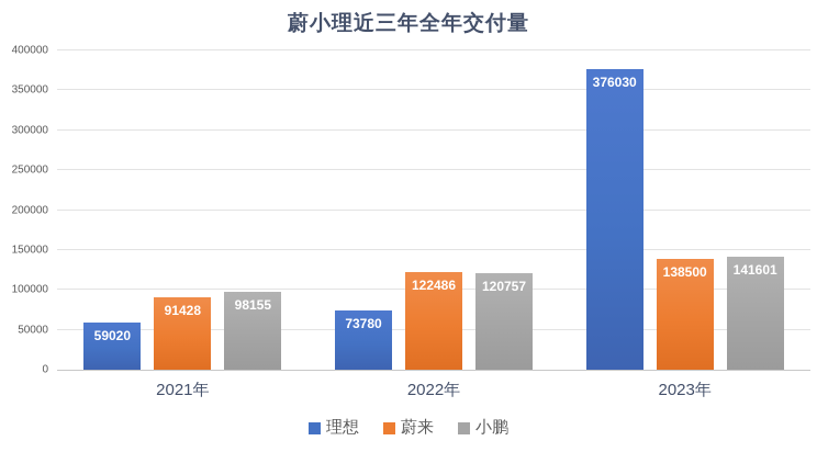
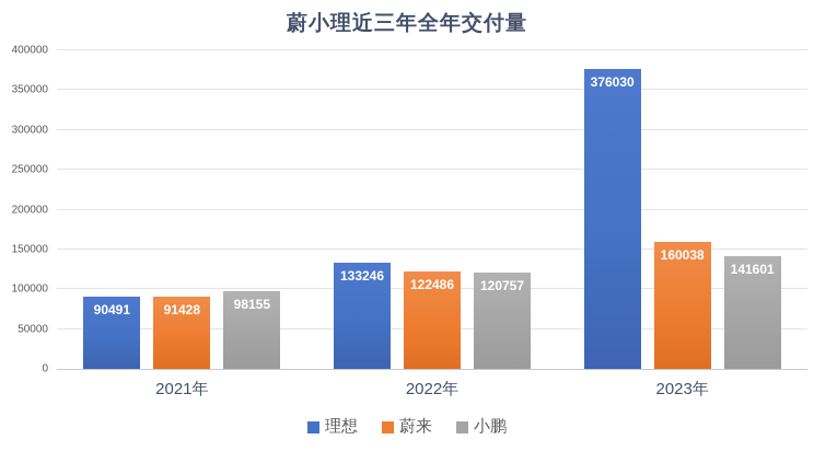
理想/2021年: 59020 -> 90491
理想/2022年: 73780 -> 133246
蔚来/2023年: 138500 -> 160038
